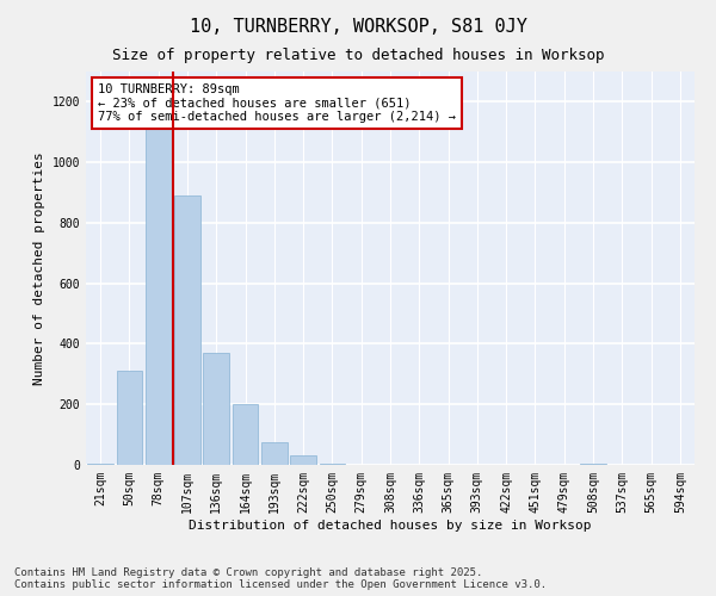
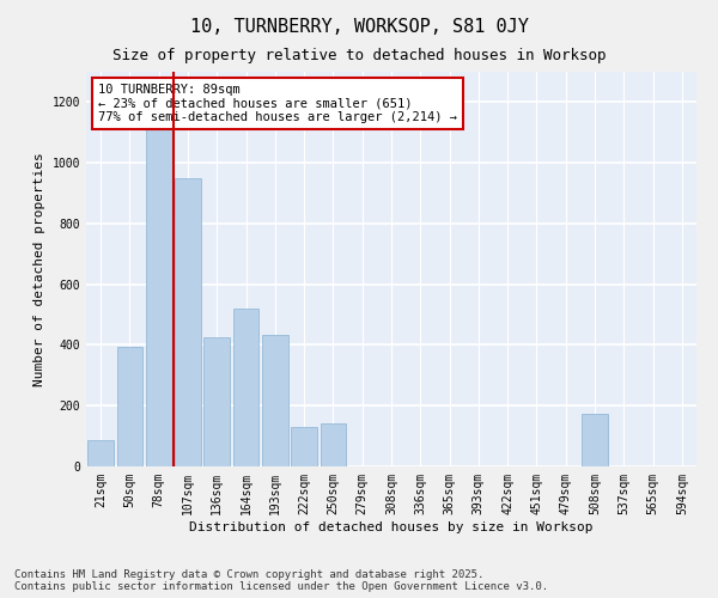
21sqm: 5 -> 85
50sqm: 310 -> 395
107sqm: 890 -> 950
136sqm: 370 -> 425
164sqm: 200 -> 520
193sqm: 75 -> 435
222sqm: 30 -> 130
250sqm: 5 -> 140
508sqm: 5 -> 175
